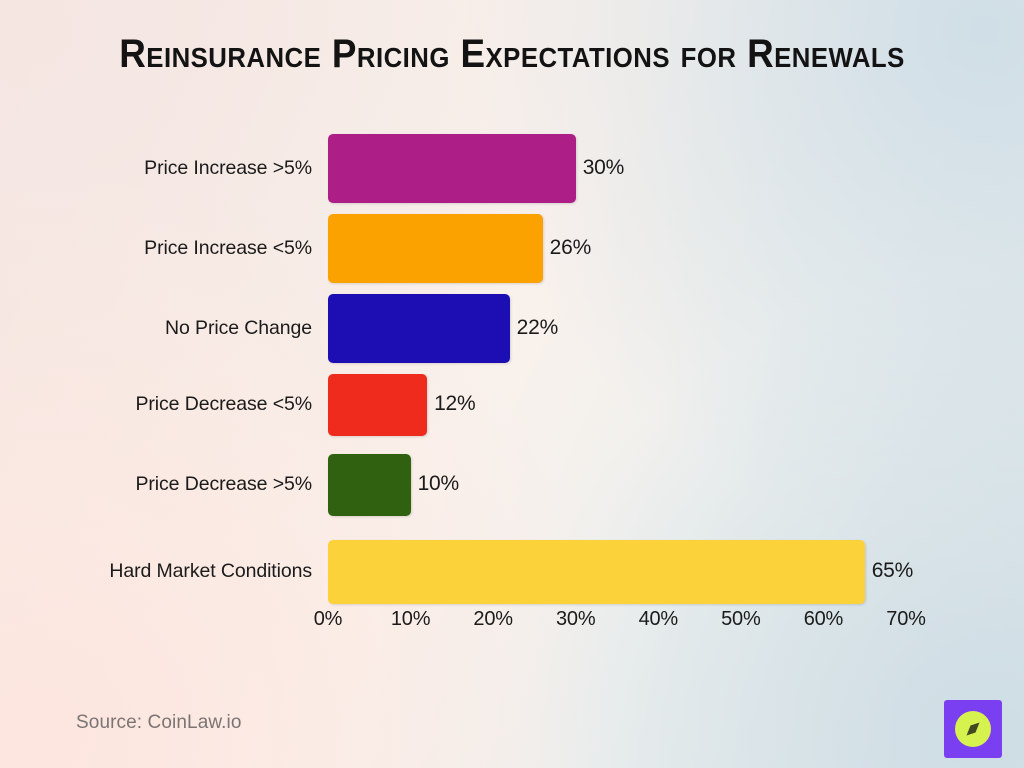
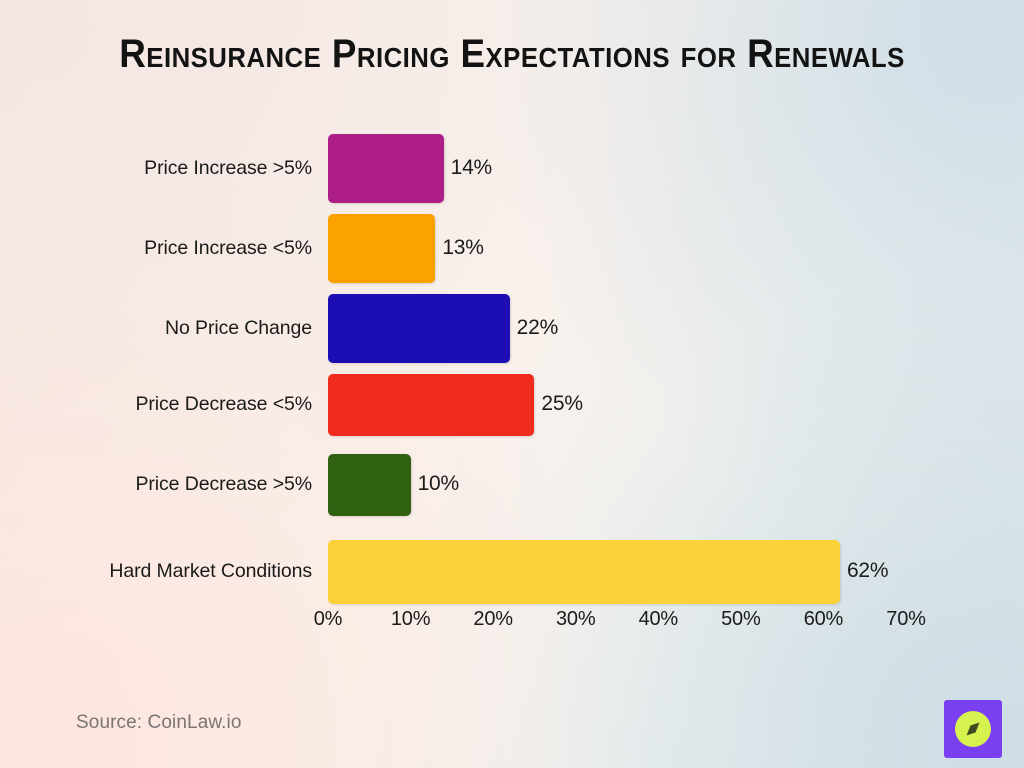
Price Increase >5%: 30% -> 14%
Price Increase <5%: 26% -> 13%
Price Decrease <5%: 12% -> 25%
Hard Market Conditions: 65% -> 62%
